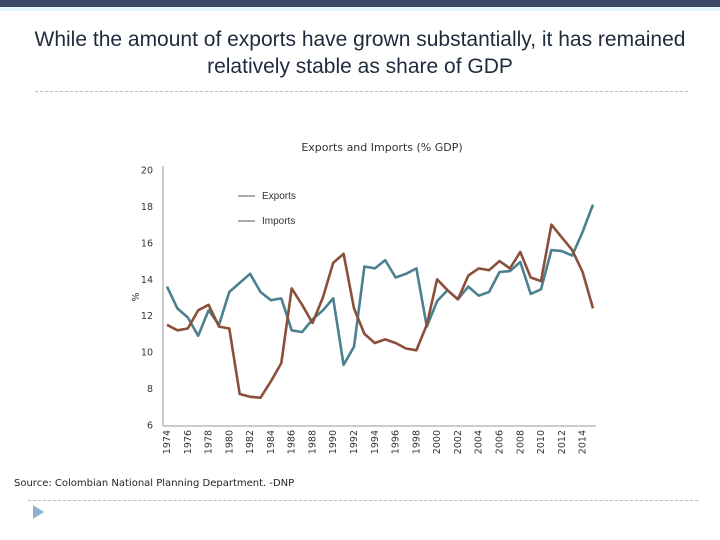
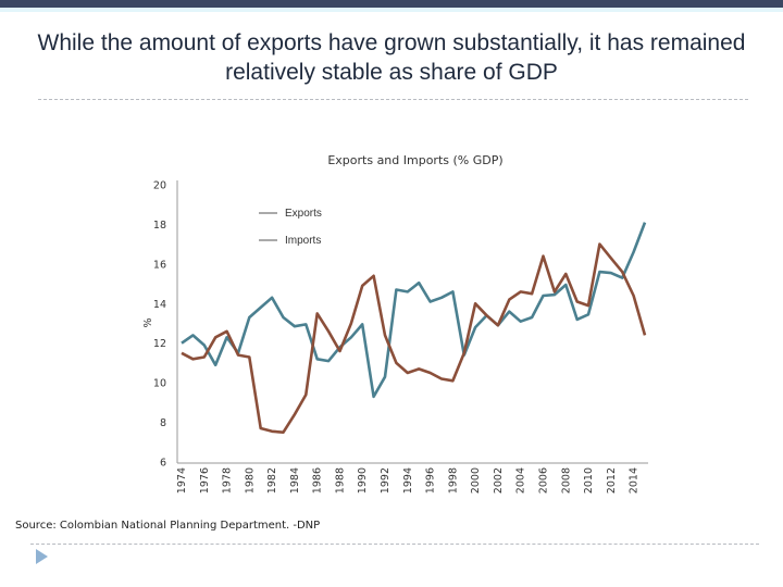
Imports/1974: 13.6 -> 12.0
Exports/2006: 15.0 -> 16.4
